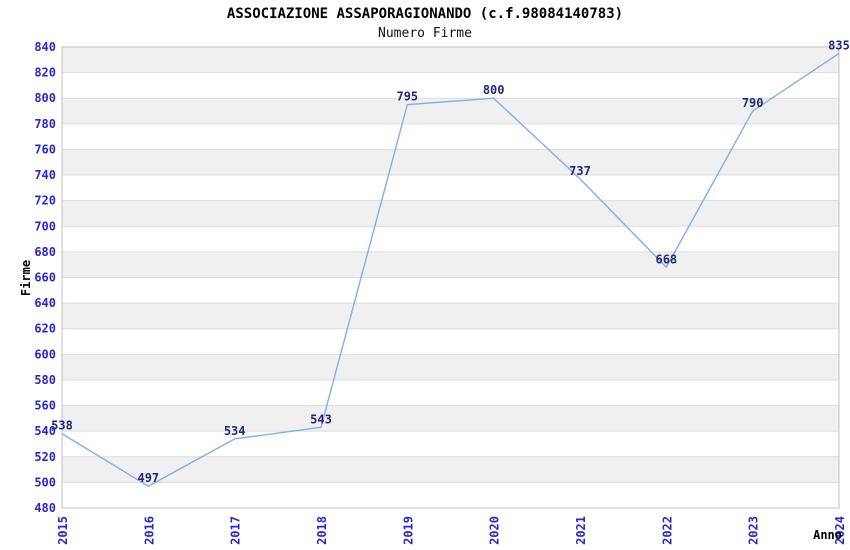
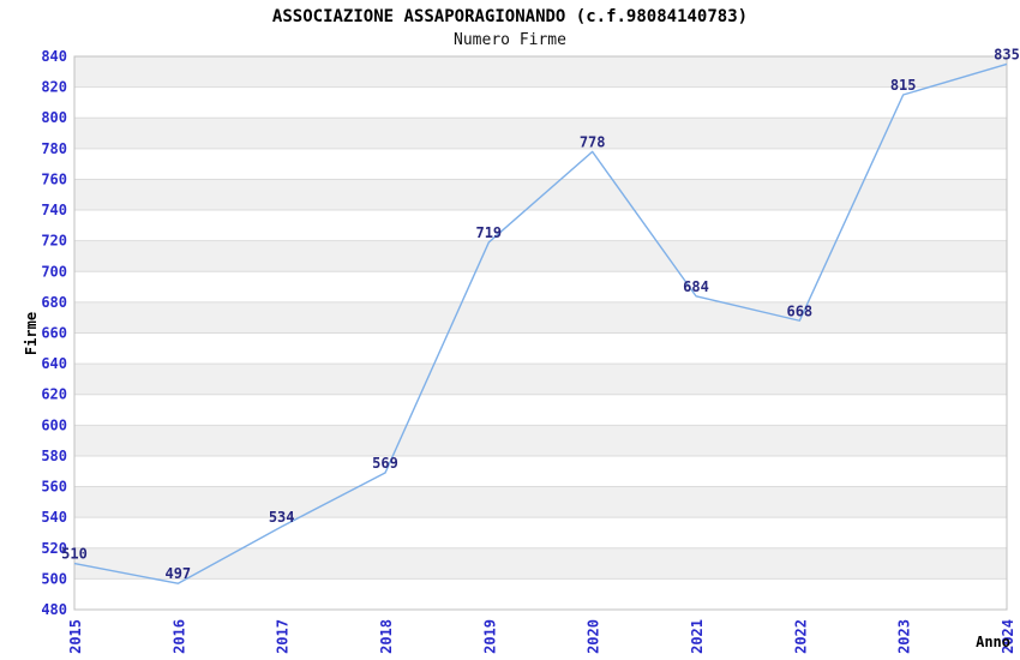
2015: 538 -> 510
2018: 543 -> 569
2019: 795 -> 719
2020: 800 -> 778
2021: 737 -> 684
2023: 790 -> 815
